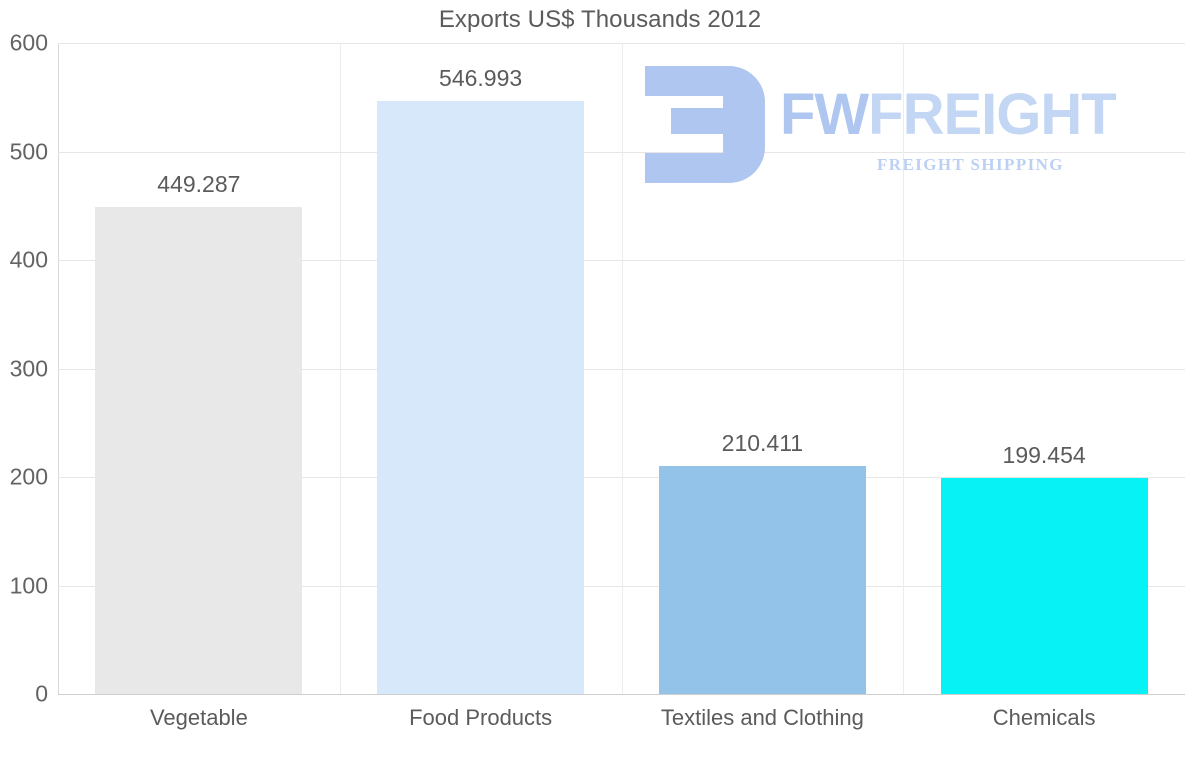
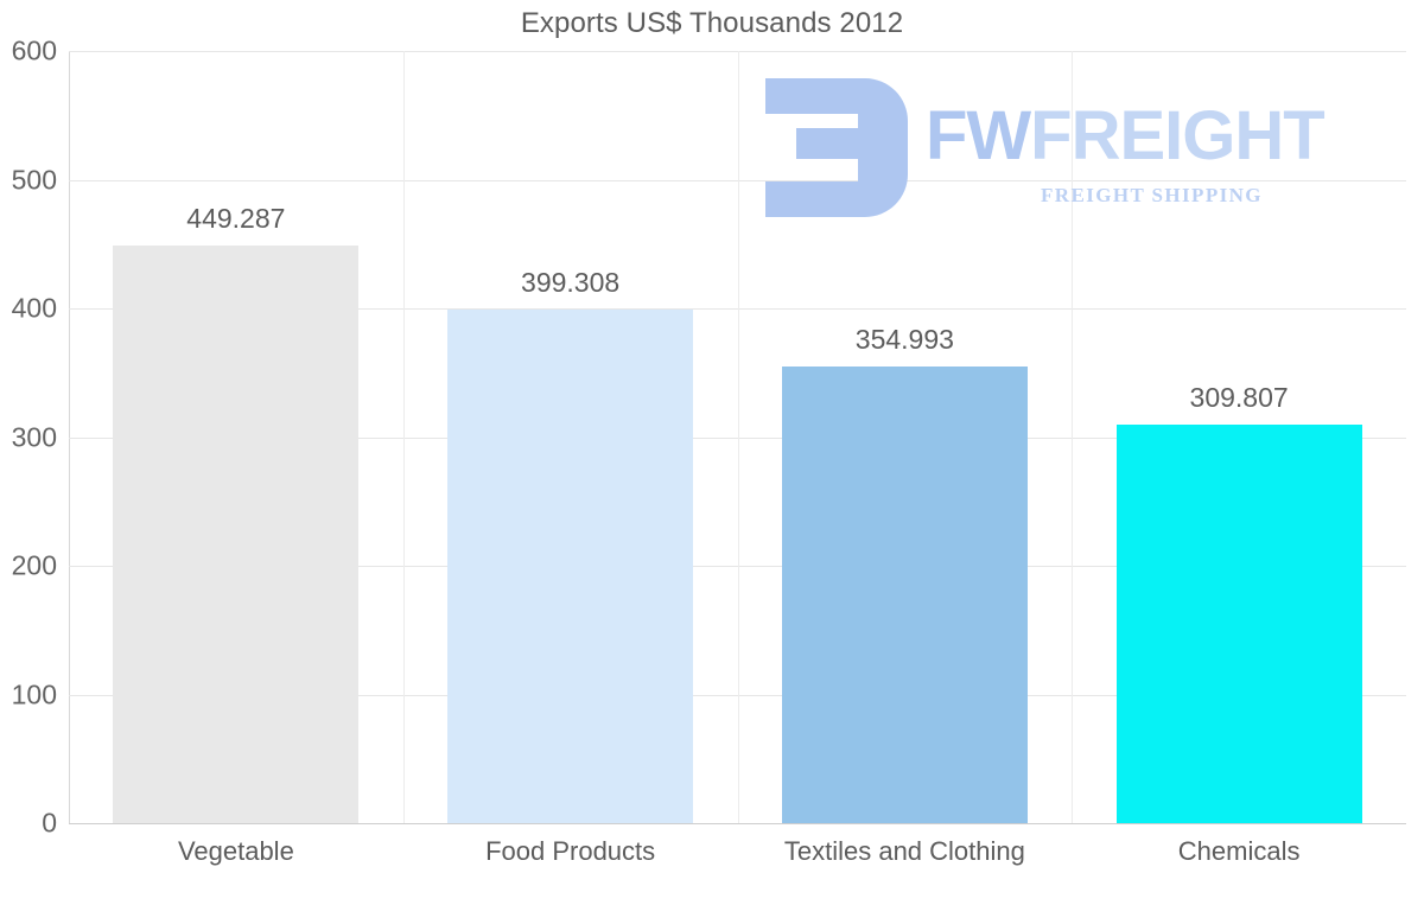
Food Products: 546.993 -> 399.308
Textiles and Clothing: 210.411 -> 354.993
Chemicals: 199.454 -> 309.807
